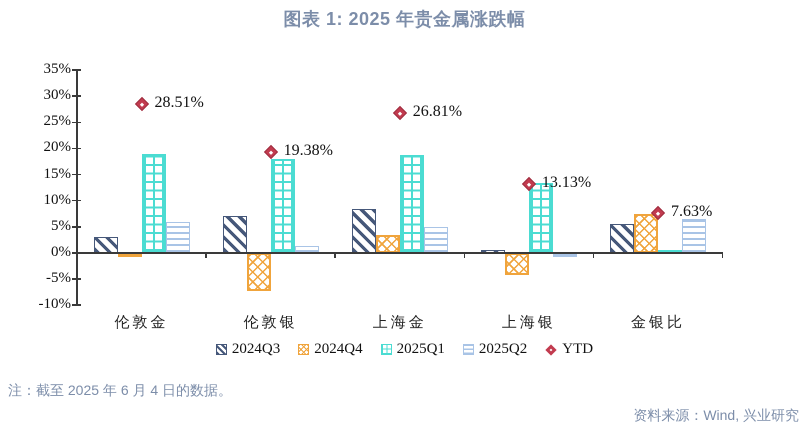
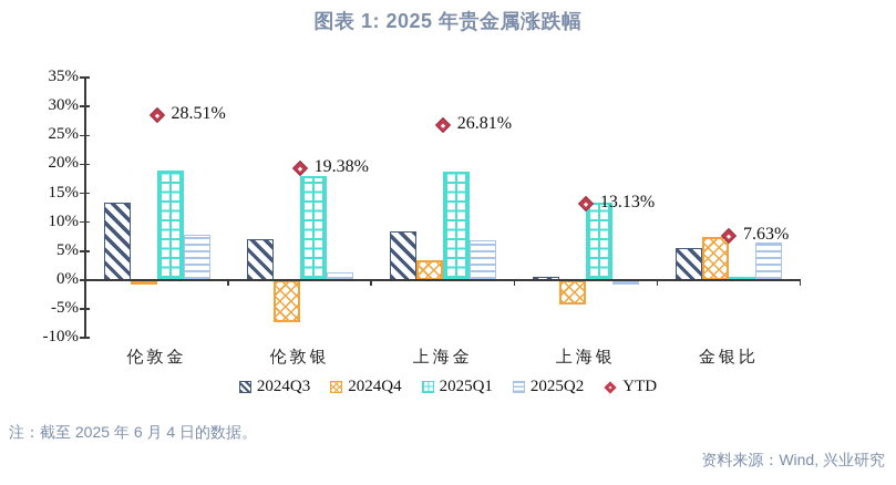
2024Q3/伦敦金: 3% -> 13%
2025Q2/伦敦金: 6% -> 8%
2025Q2/上海金: 5% -> 7%
